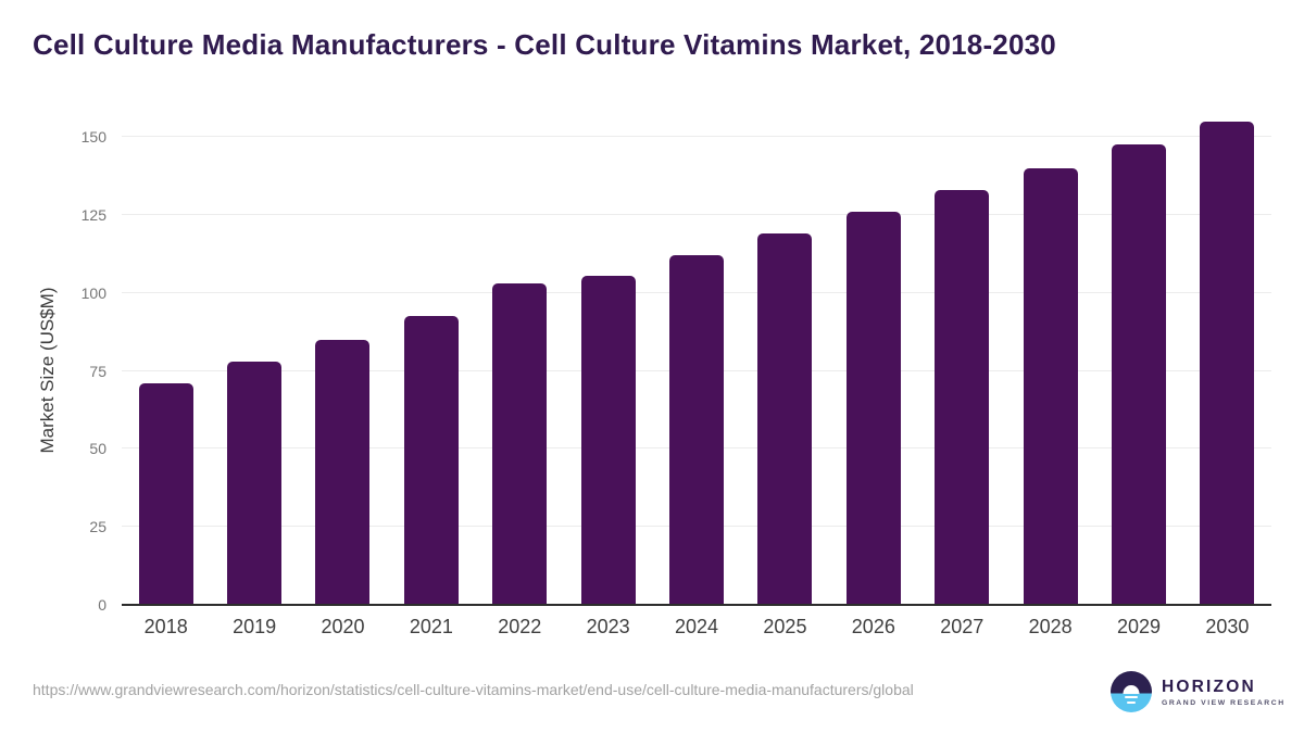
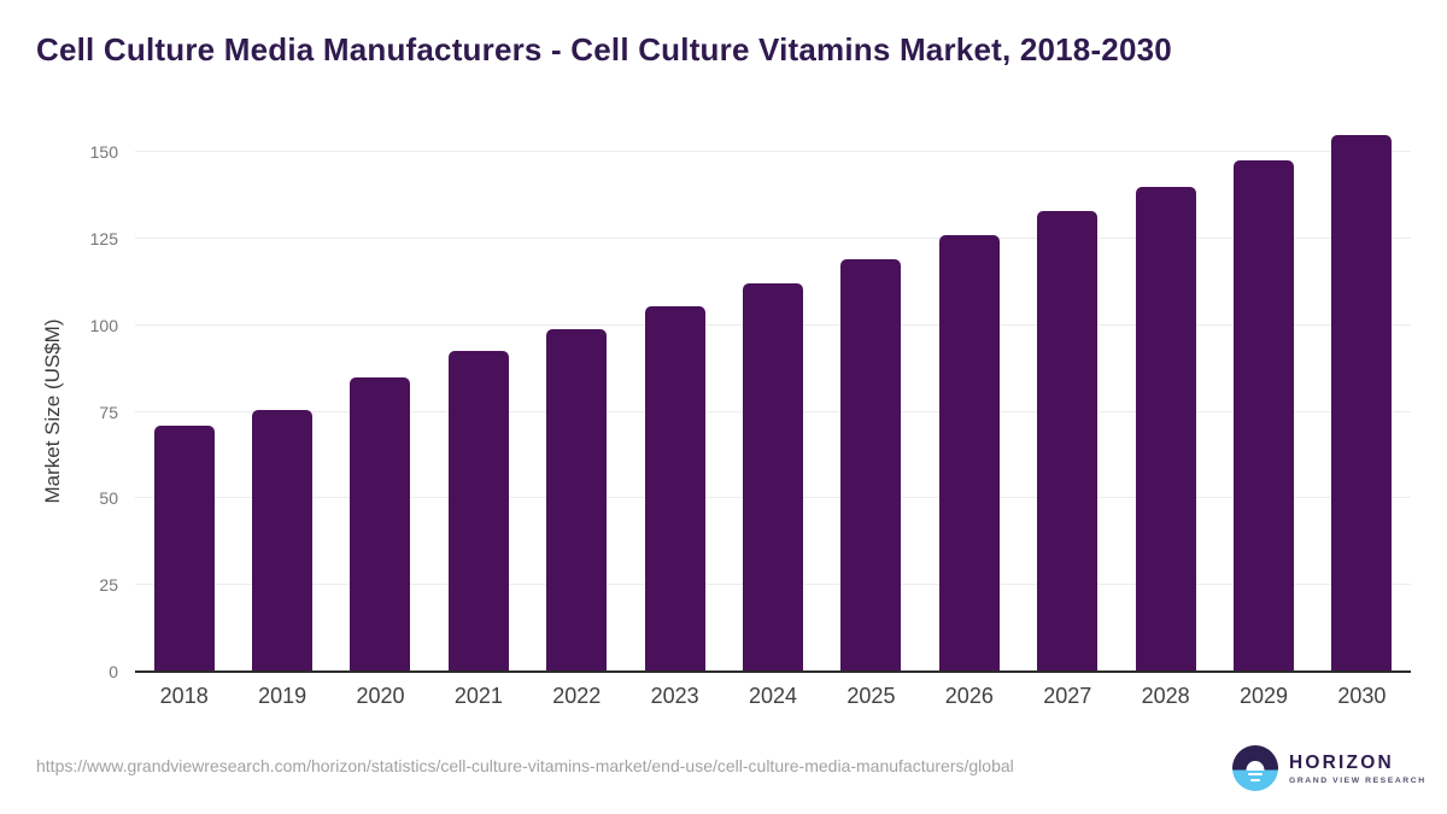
2019: 78 -> 76
2022: 103 -> 99
